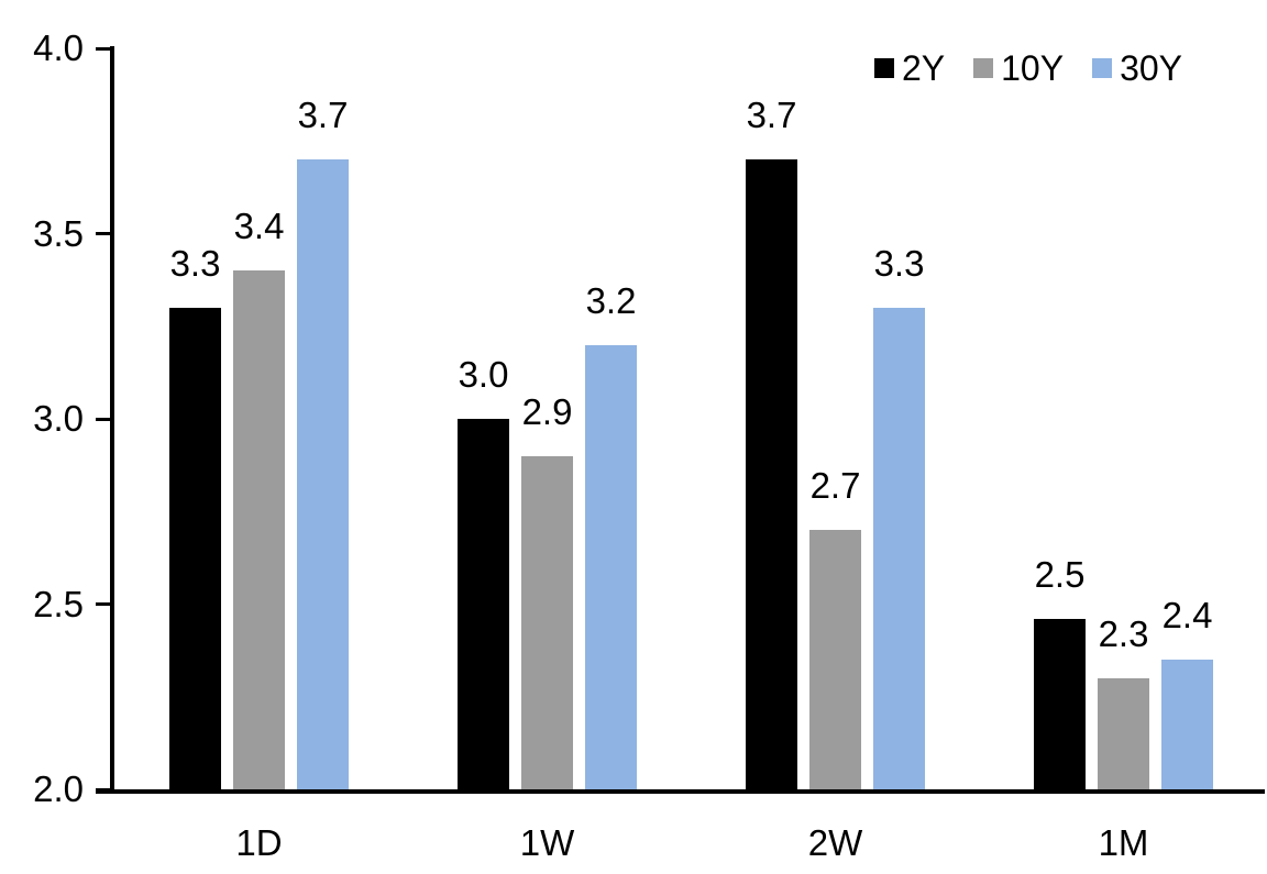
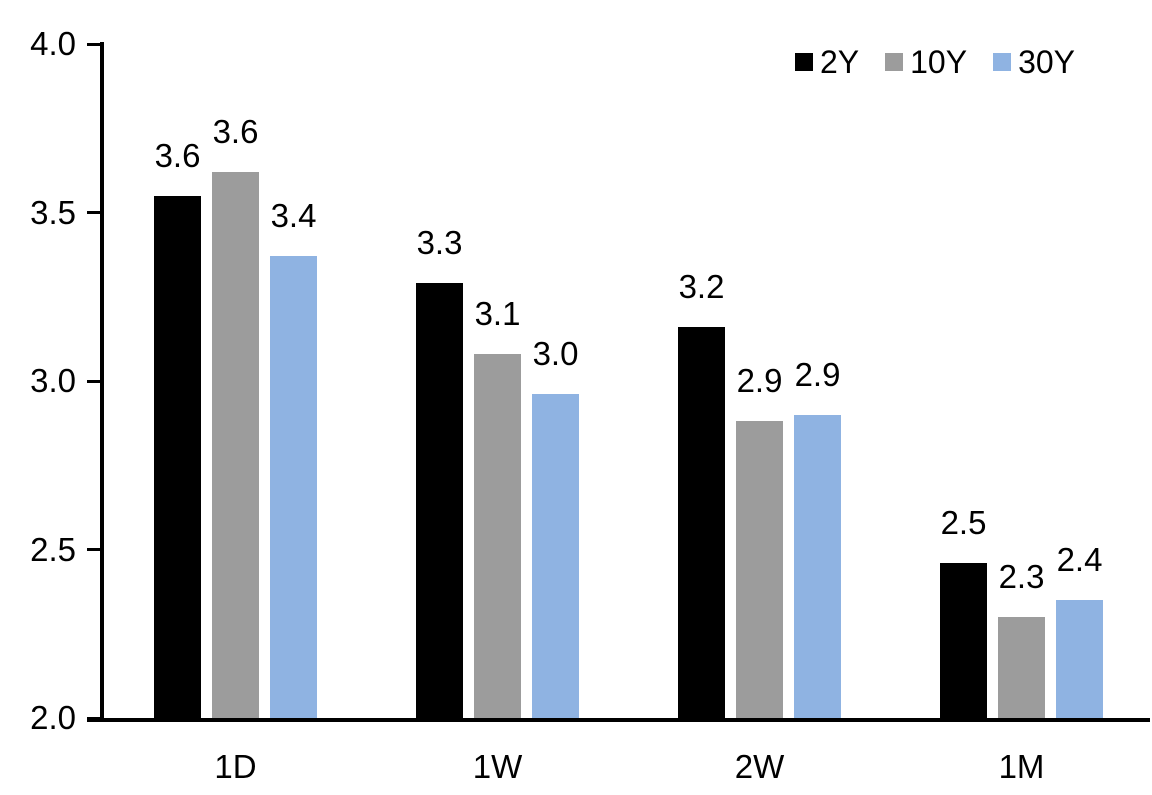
2Y/1D: 3.3 -> 3.6
10Y/1D: 3.4 -> 3.6
30Y/1D: 3.7 -> 3.4
2Y/1W: 3.0 -> 3.3
10Y/1W: 2.9 -> 3.1
30Y/1W: 3.2 -> 3.0
2Y/2W: 3.7 -> 3.2
10Y/2W: 2.7 -> 2.9
30Y/2W: 3.3 -> 2.9
